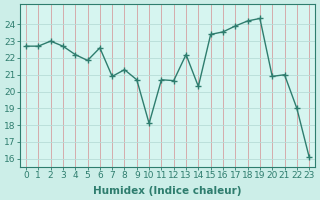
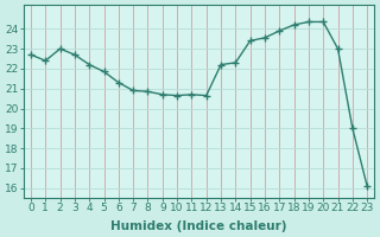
1: 22.7 -> 22.4
6: 22.6 -> 21.3
8: 21.3 -> 20.9
10: 18.1 -> 20.6
14: 20.3 -> 22.3
20: 20.9 -> 24.4
21: 21.0 -> 23.0
